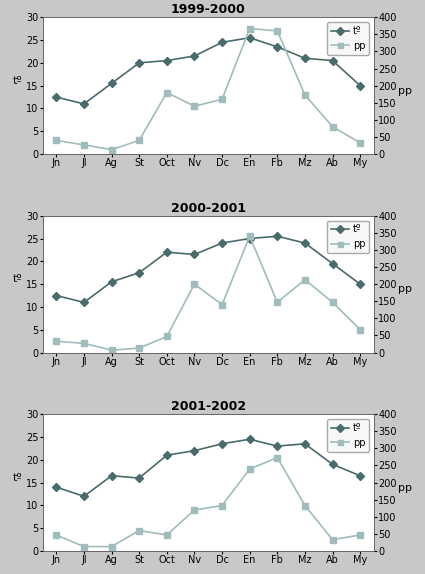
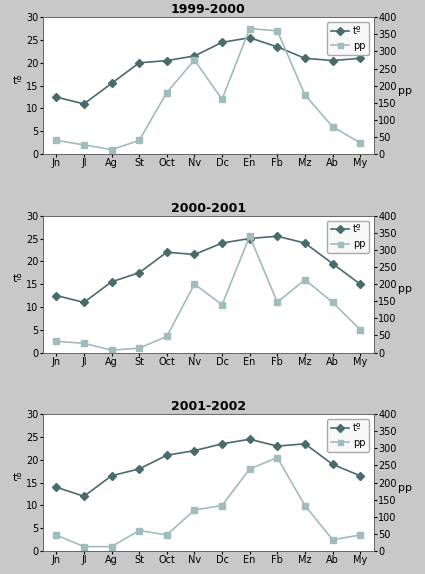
1999-2000/pp/Nv: 140 -> 275
1999-2000/tº/My: 15.0 -> 21.0
2001-2002/tº/St: 16.0 -> 18.0
